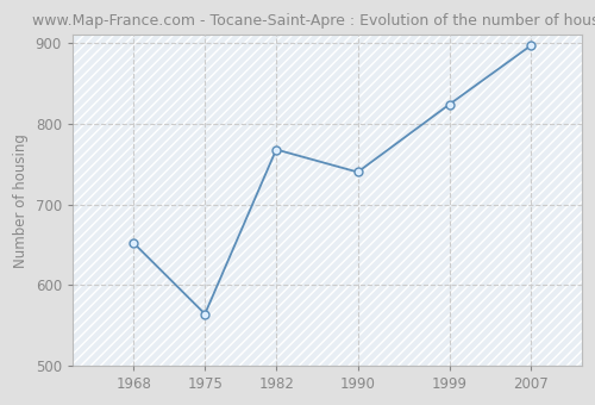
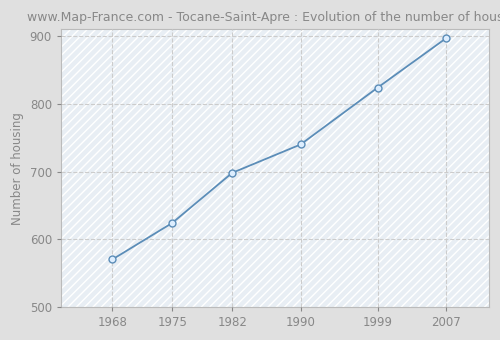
1968: 652 -> 570
1975: 564 -> 624
1982: 768 -> 698
